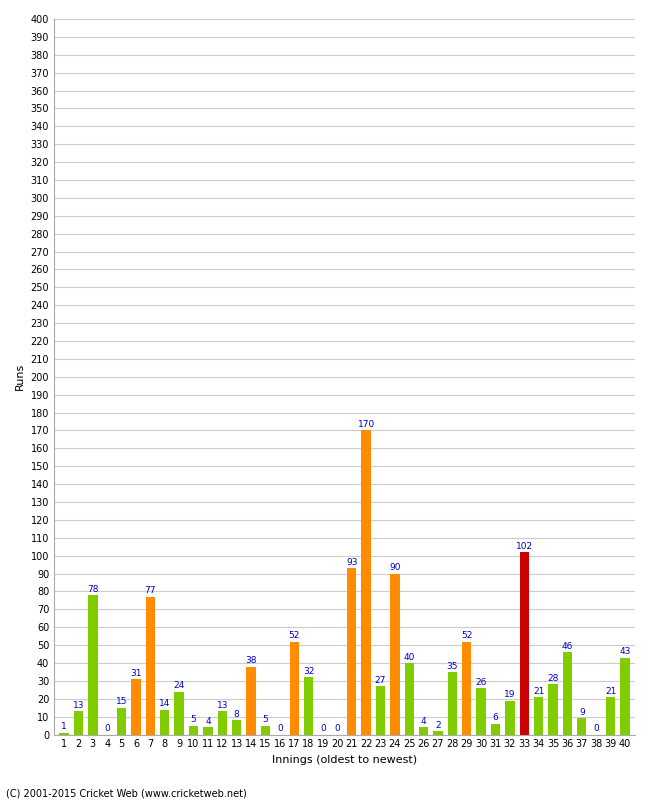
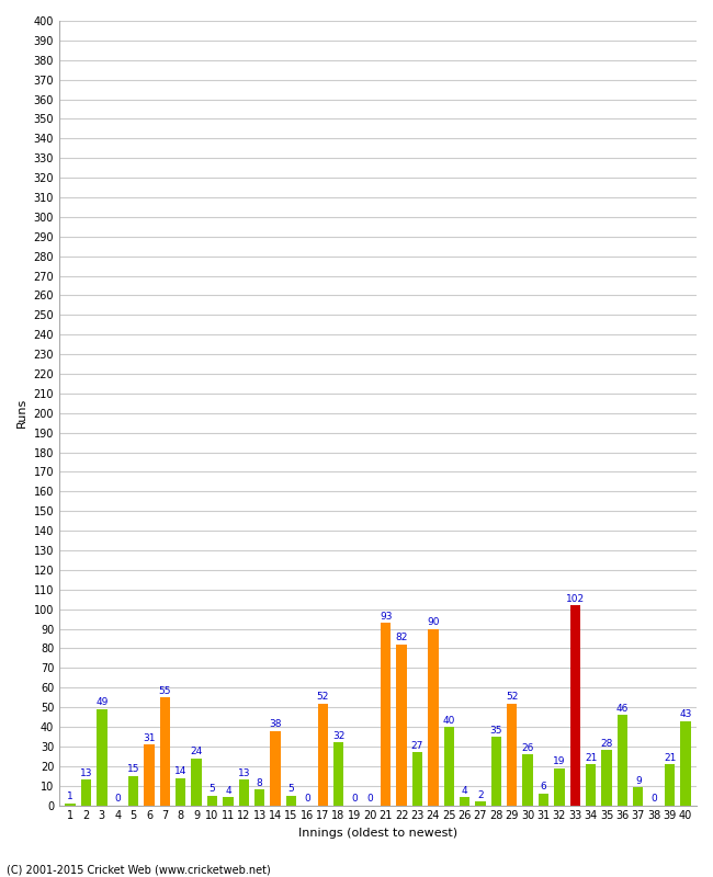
3: 78 -> 49
7: 77 -> 55
22: 170 -> 82
